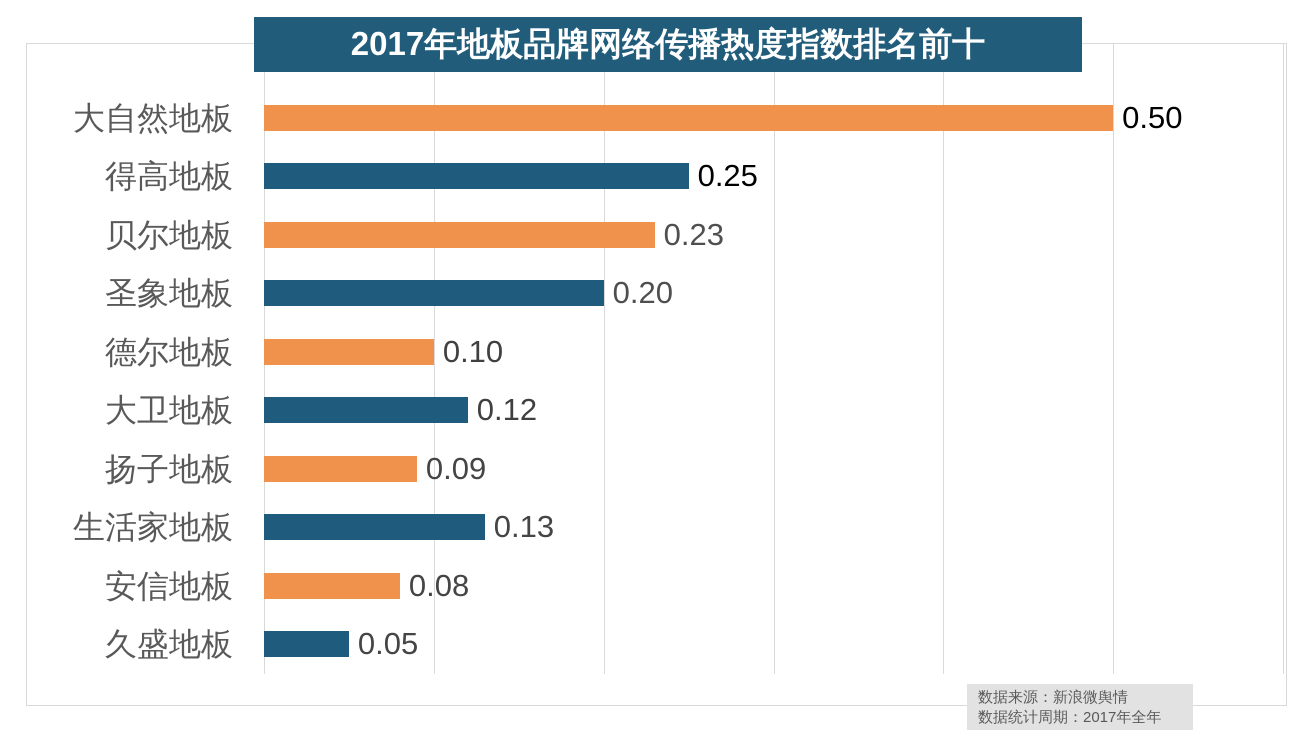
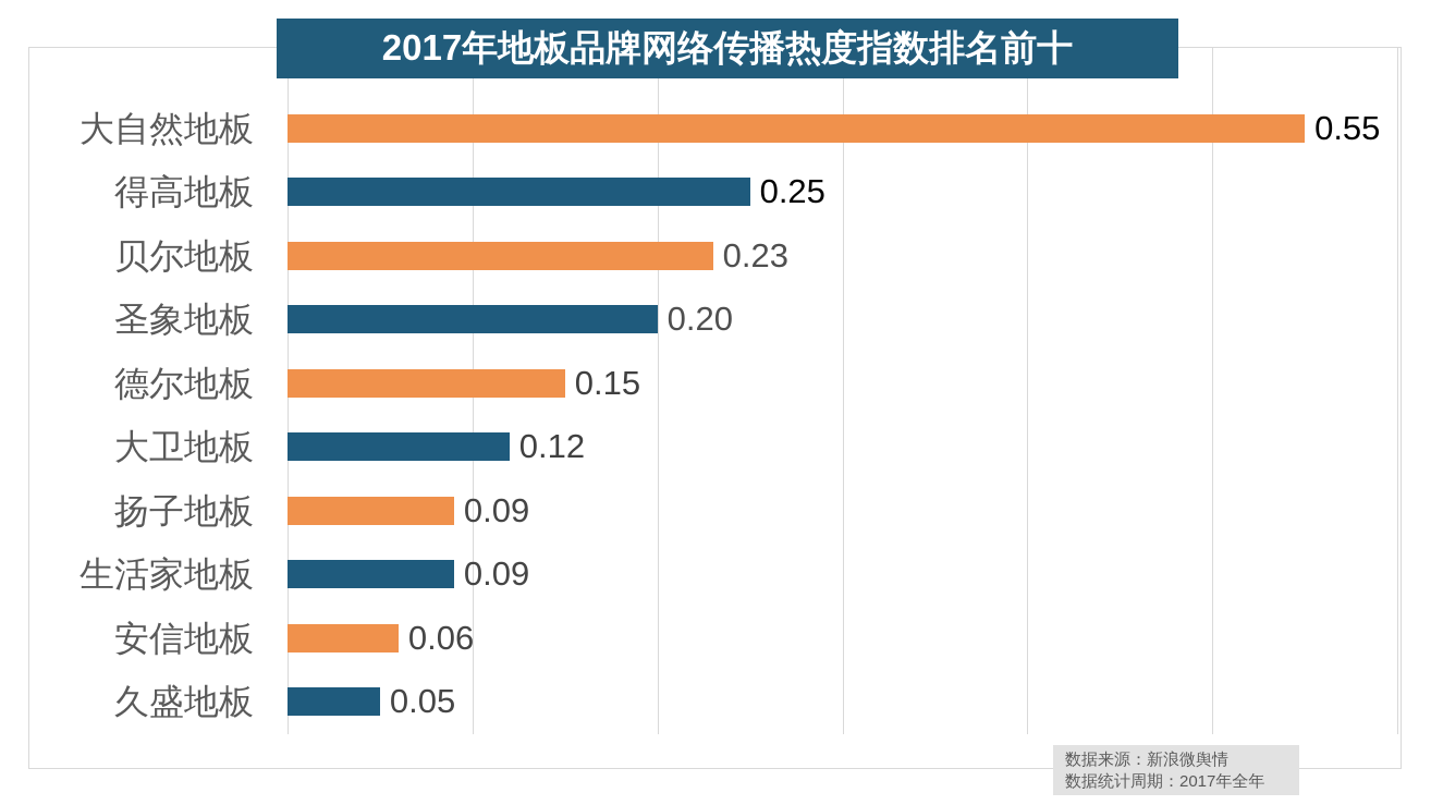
大自然地板: 0.50 -> 0.55
德尔地板: 0.10 -> 0.15
生活家地板: 0.13 -> 0.09
安信地板: 0.08 -> 0.06
